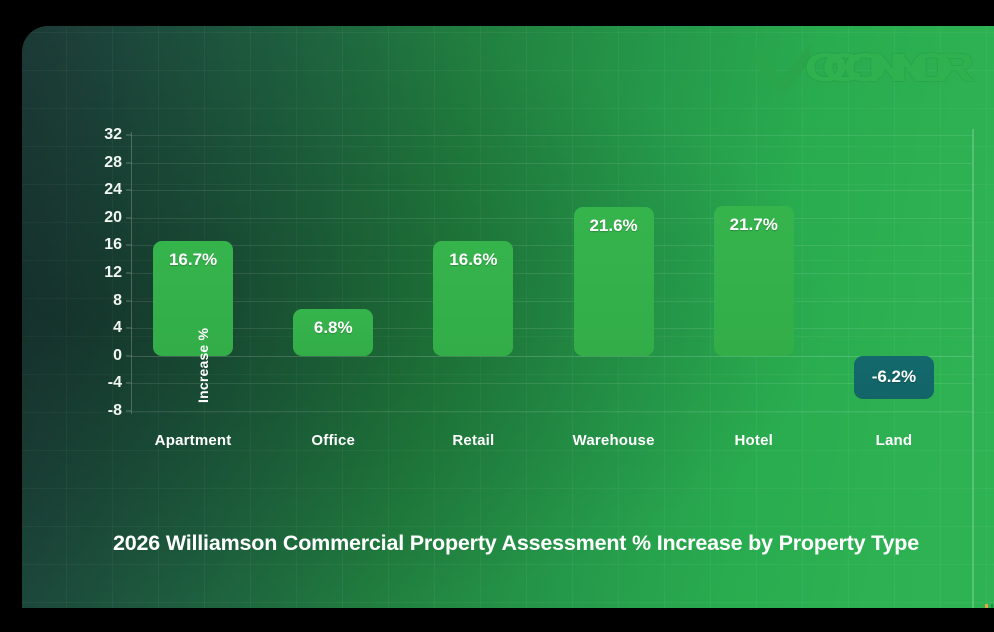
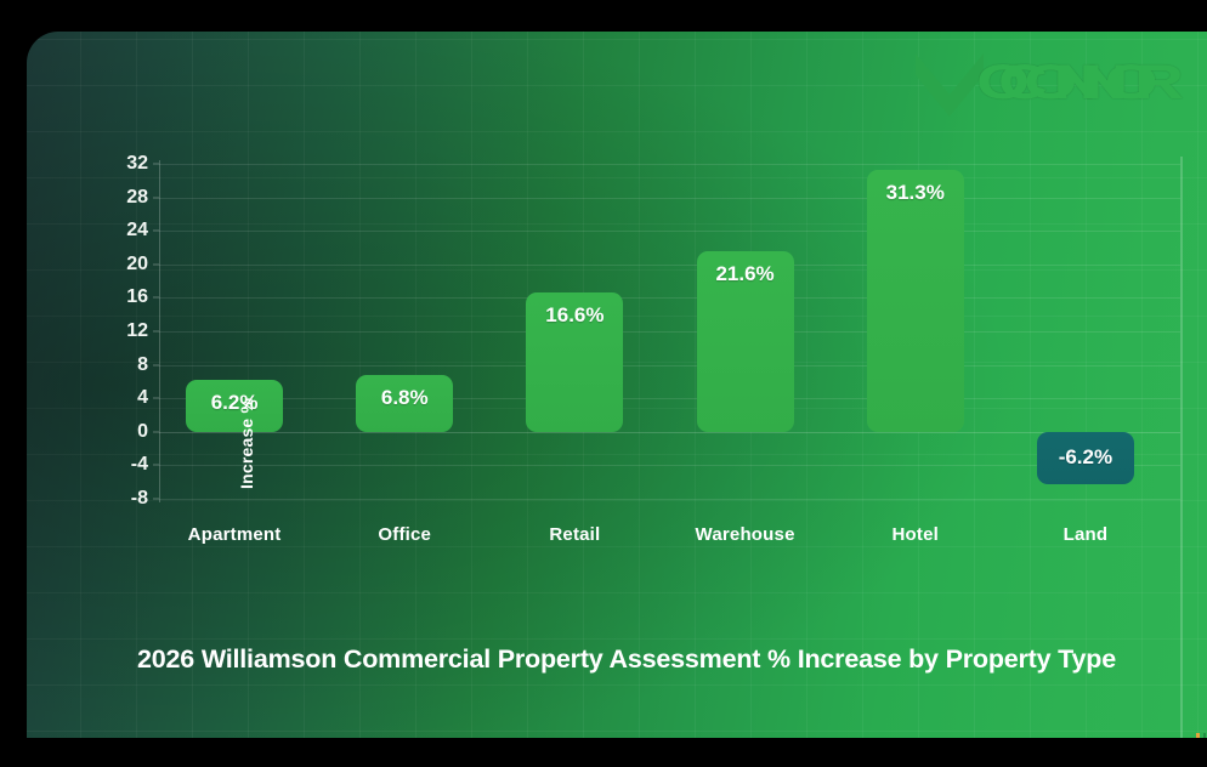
Apartment: 16.7% -> 6.2%
Hotel: 21.7% -> 31.3%
